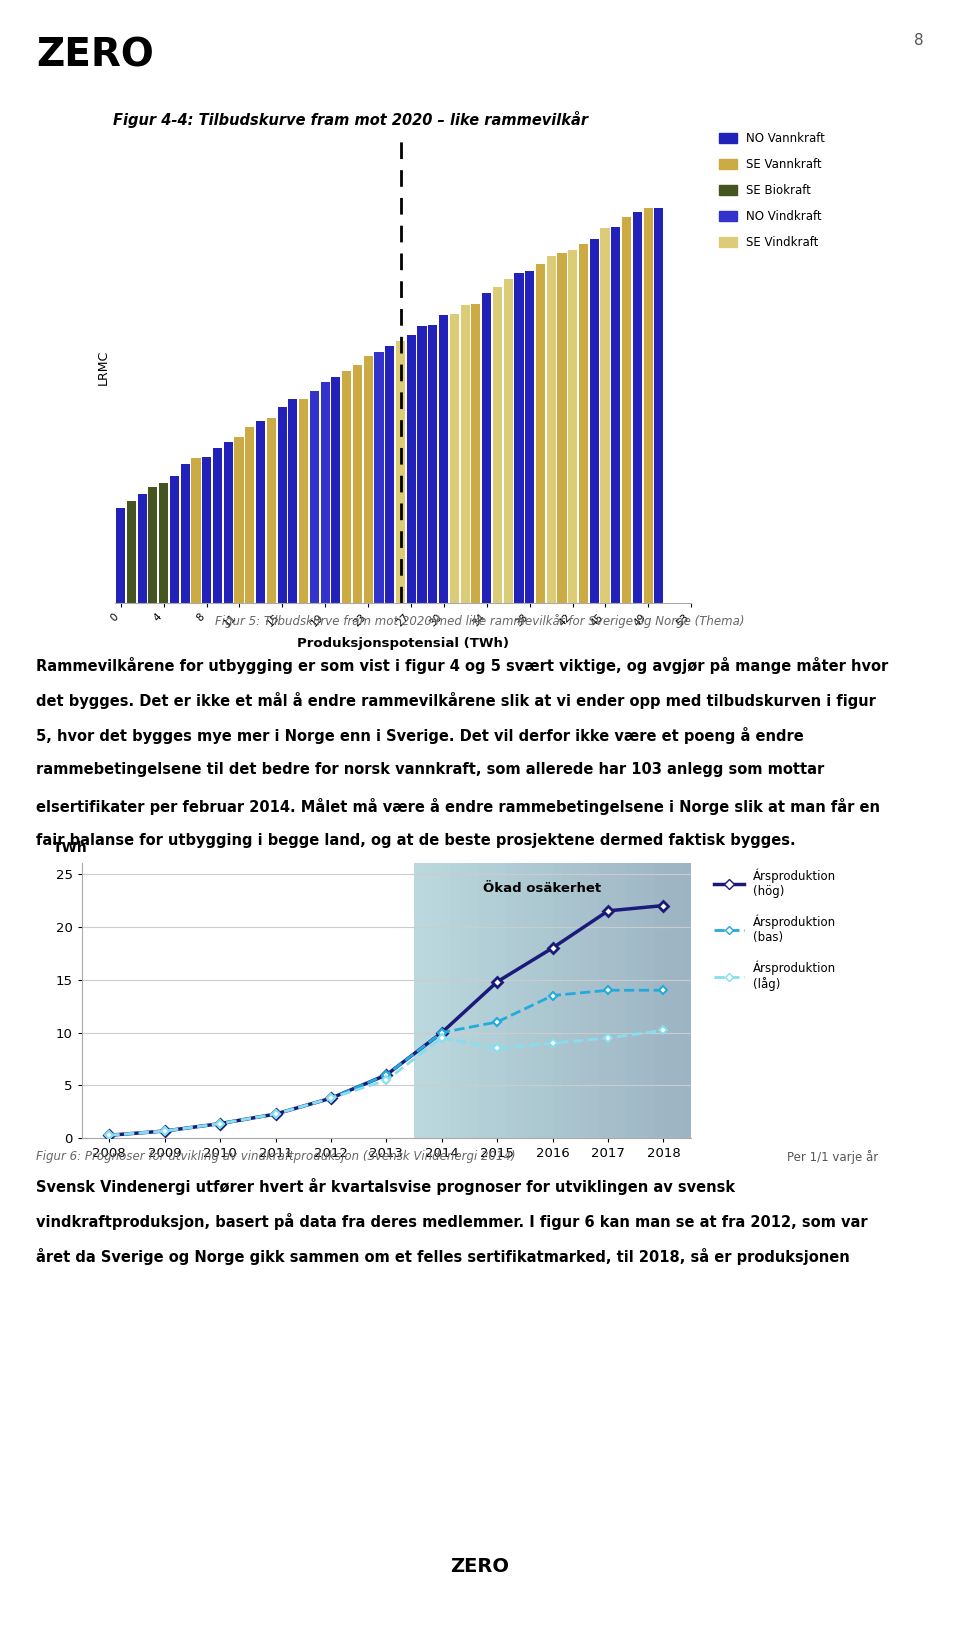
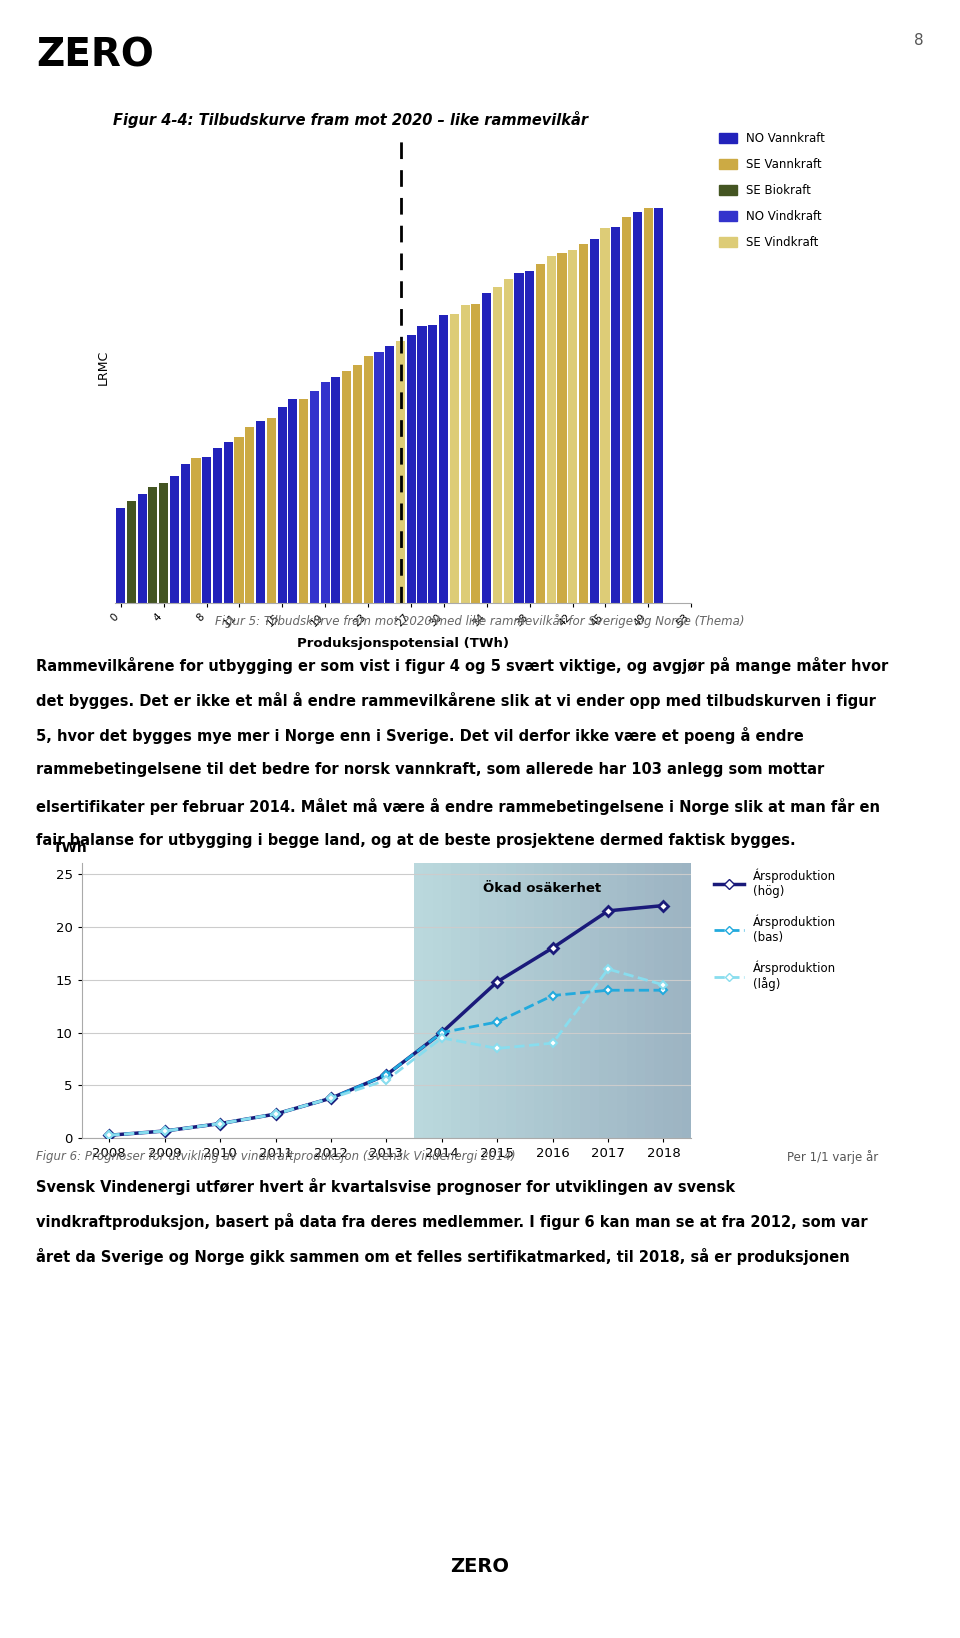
Ársproduktion (låg)/2017: 9.5 -> 16.0
Ársproduktion (låg)/2018: 10.2 -> 14.5
